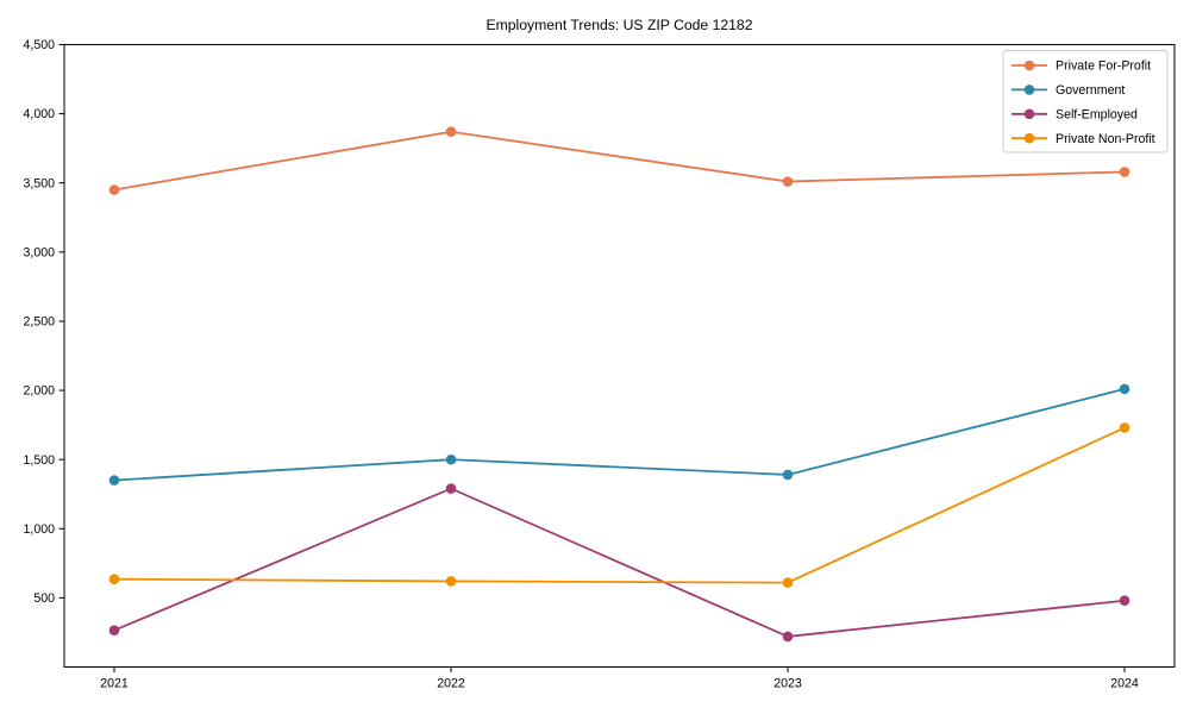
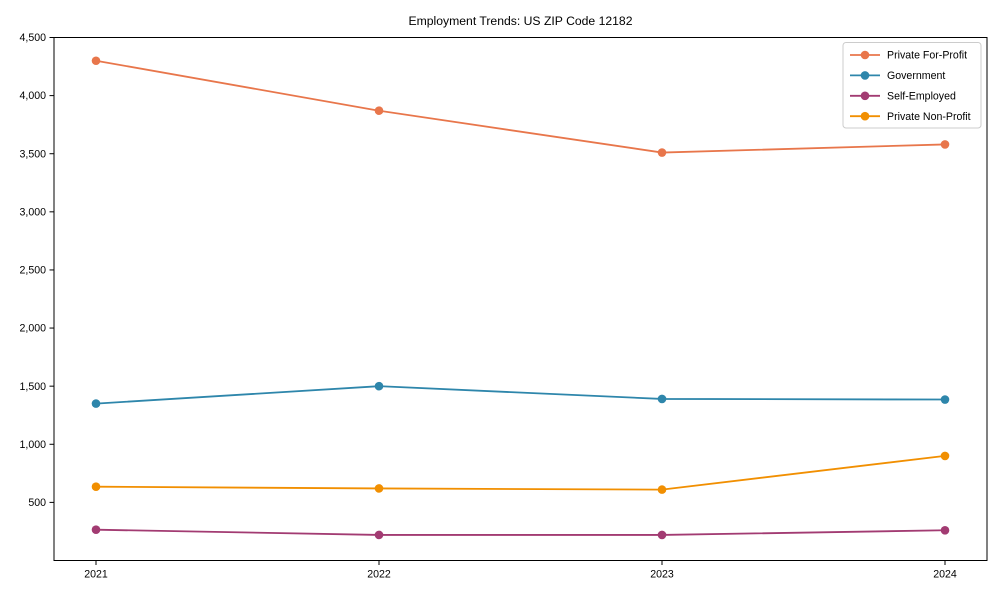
Private For-Profit/2021: 3450 -> 4300
Self-Employed/2022: 1290 -> 220
Government/2024: 2010 -> 1380
Self-Employed/2024: 480 -> 260
Private Non-Profit/2024: 1730 -> 900
